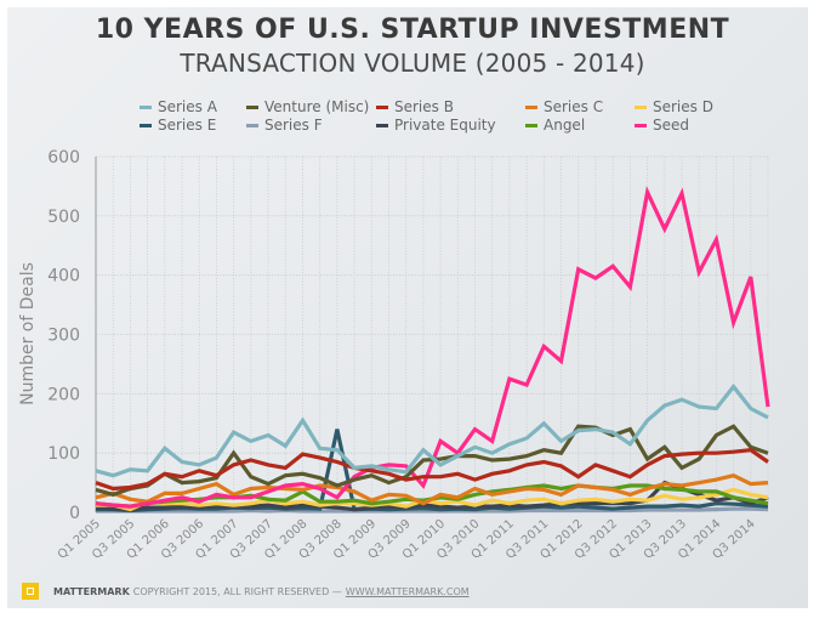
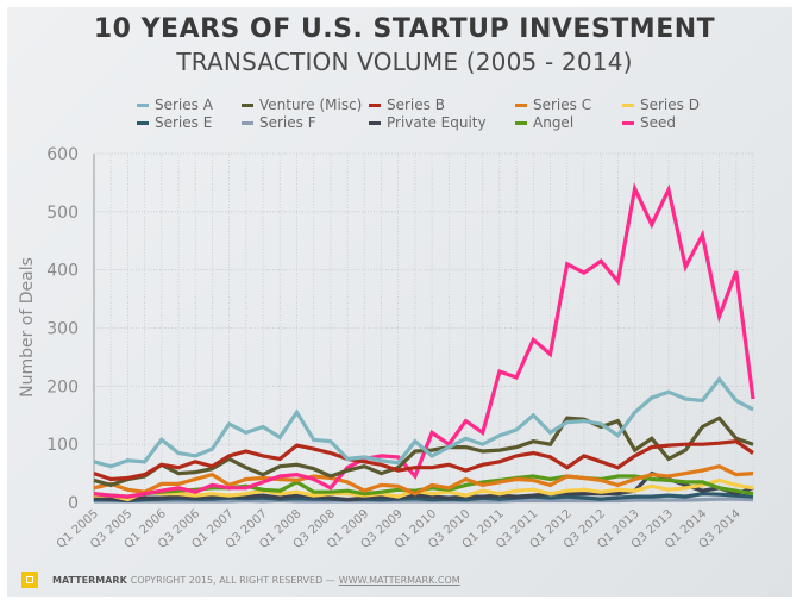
Venture (Misc)/Q1 2007: 100 -> 80
Series E/Q3 2008: 140 -> 10
